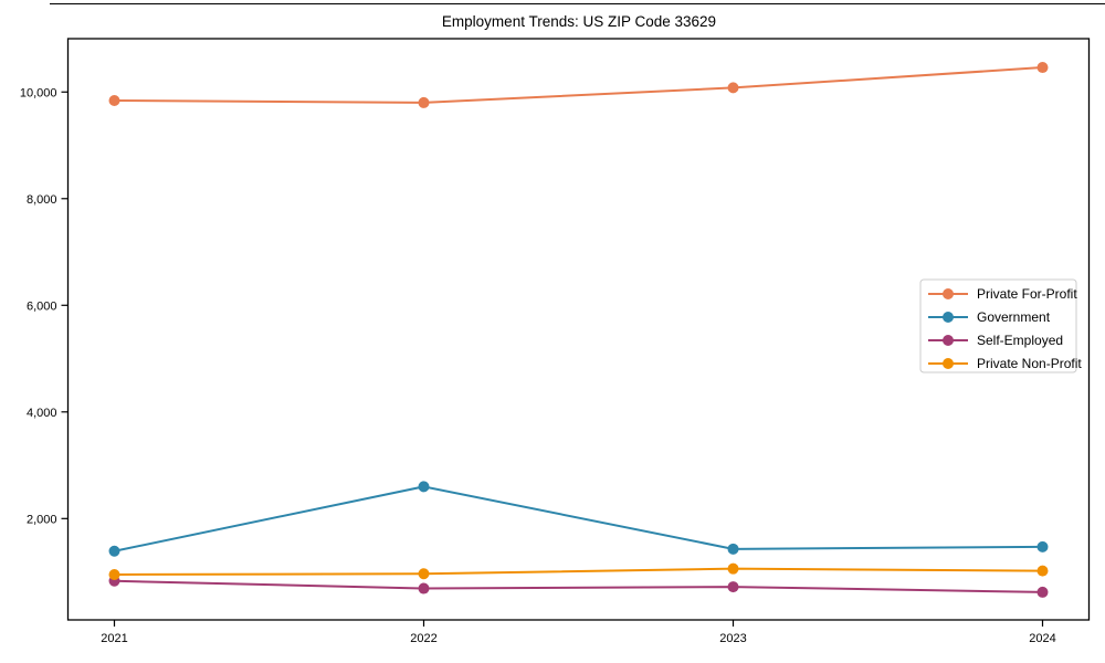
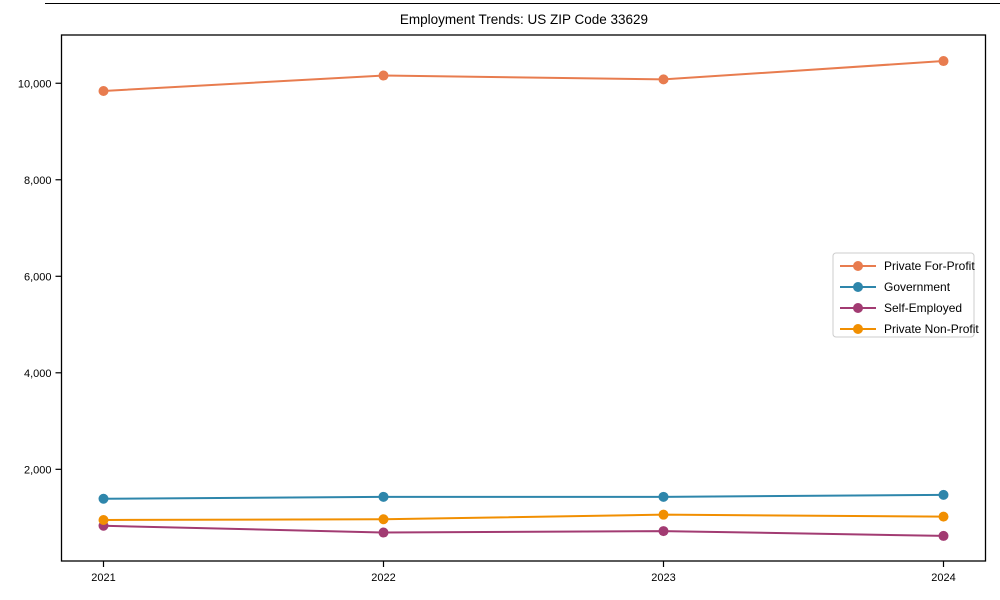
Private For-Profit/2022: 9800 -> 10200
Government/2022: 2600 -> 1400
